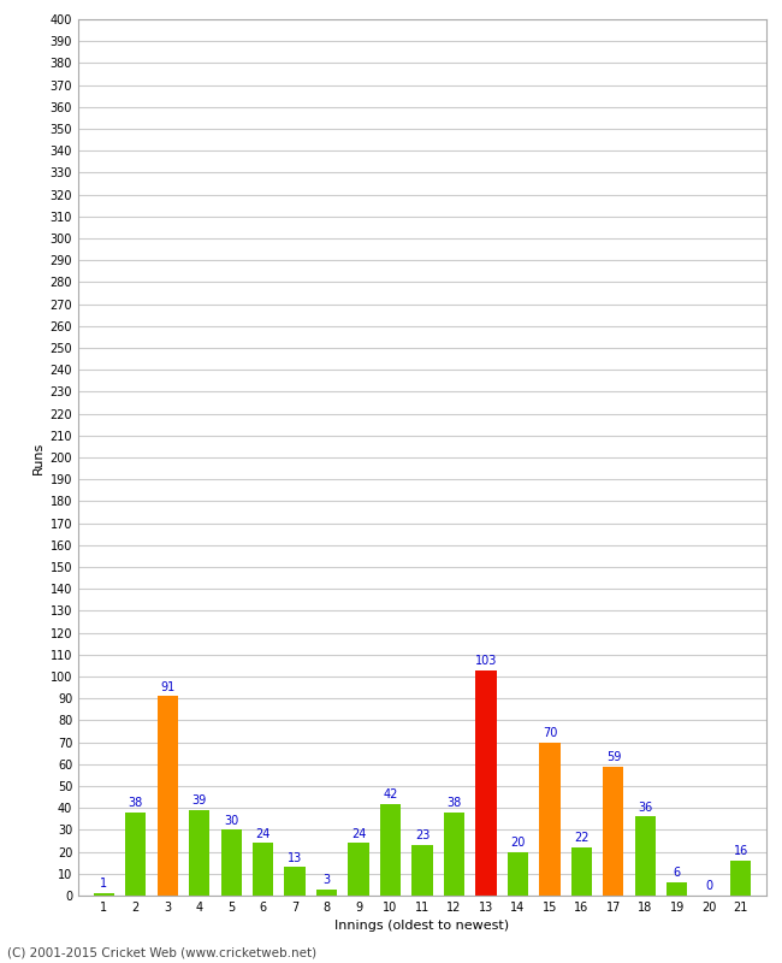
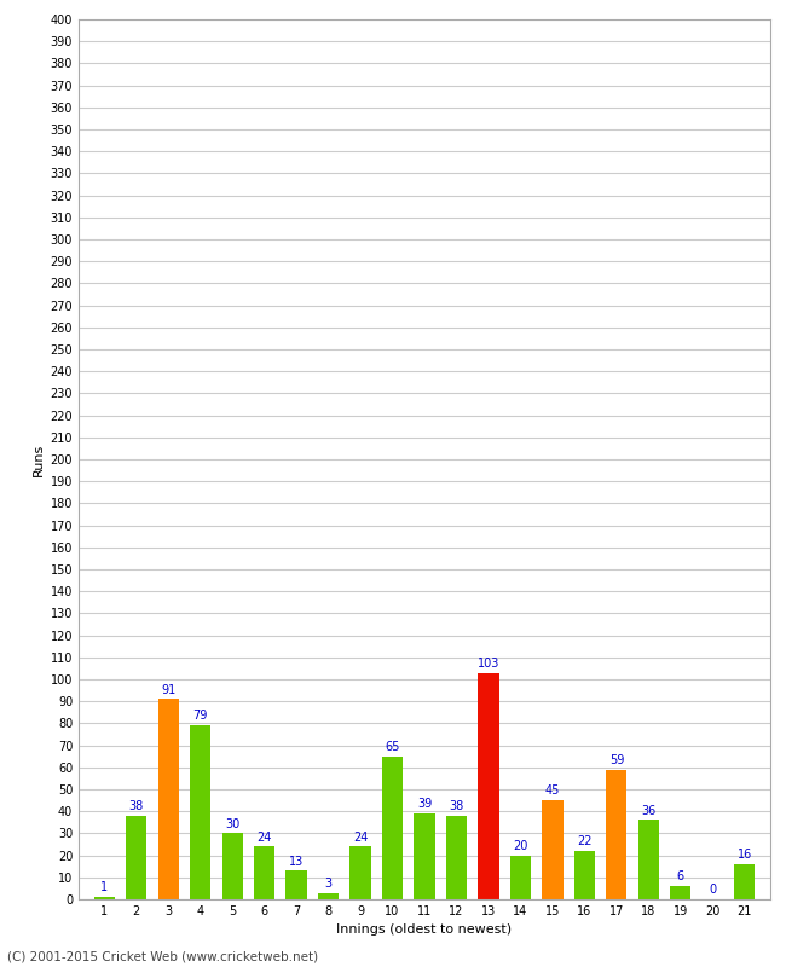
4: 39 -> 79
10: 42 -> 65
11: 23 -> 39
15: 70 -> 45
